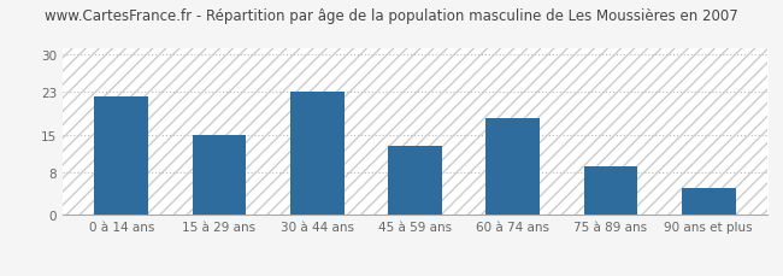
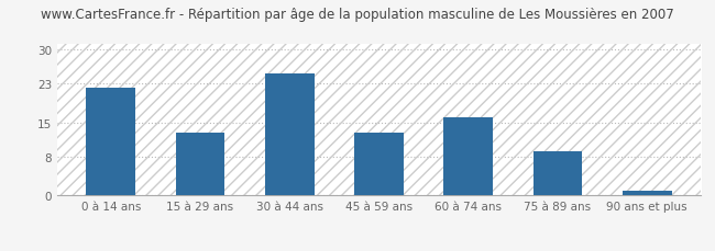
15 à 29 ans: 15 -> 13
30 à 44 ans: 23 -> 25
60 à 74 ans: 18 -> 16
90 ans et plus: 5 -> 1
